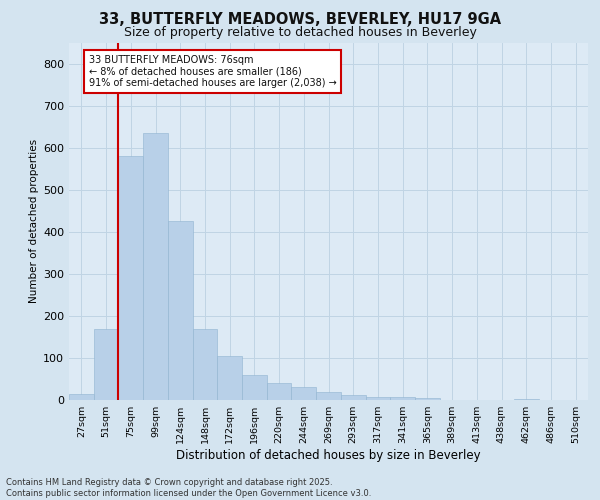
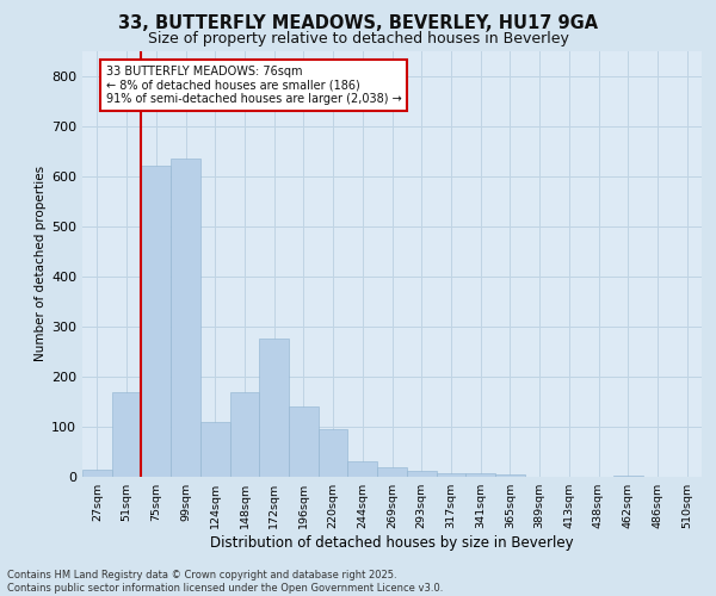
75sqm: 580 -> 620
124sqm: 425 -> 110
172sqm: 105 -> 275
196sqm: 60 -> 140
220sqm: 40 -> 95
